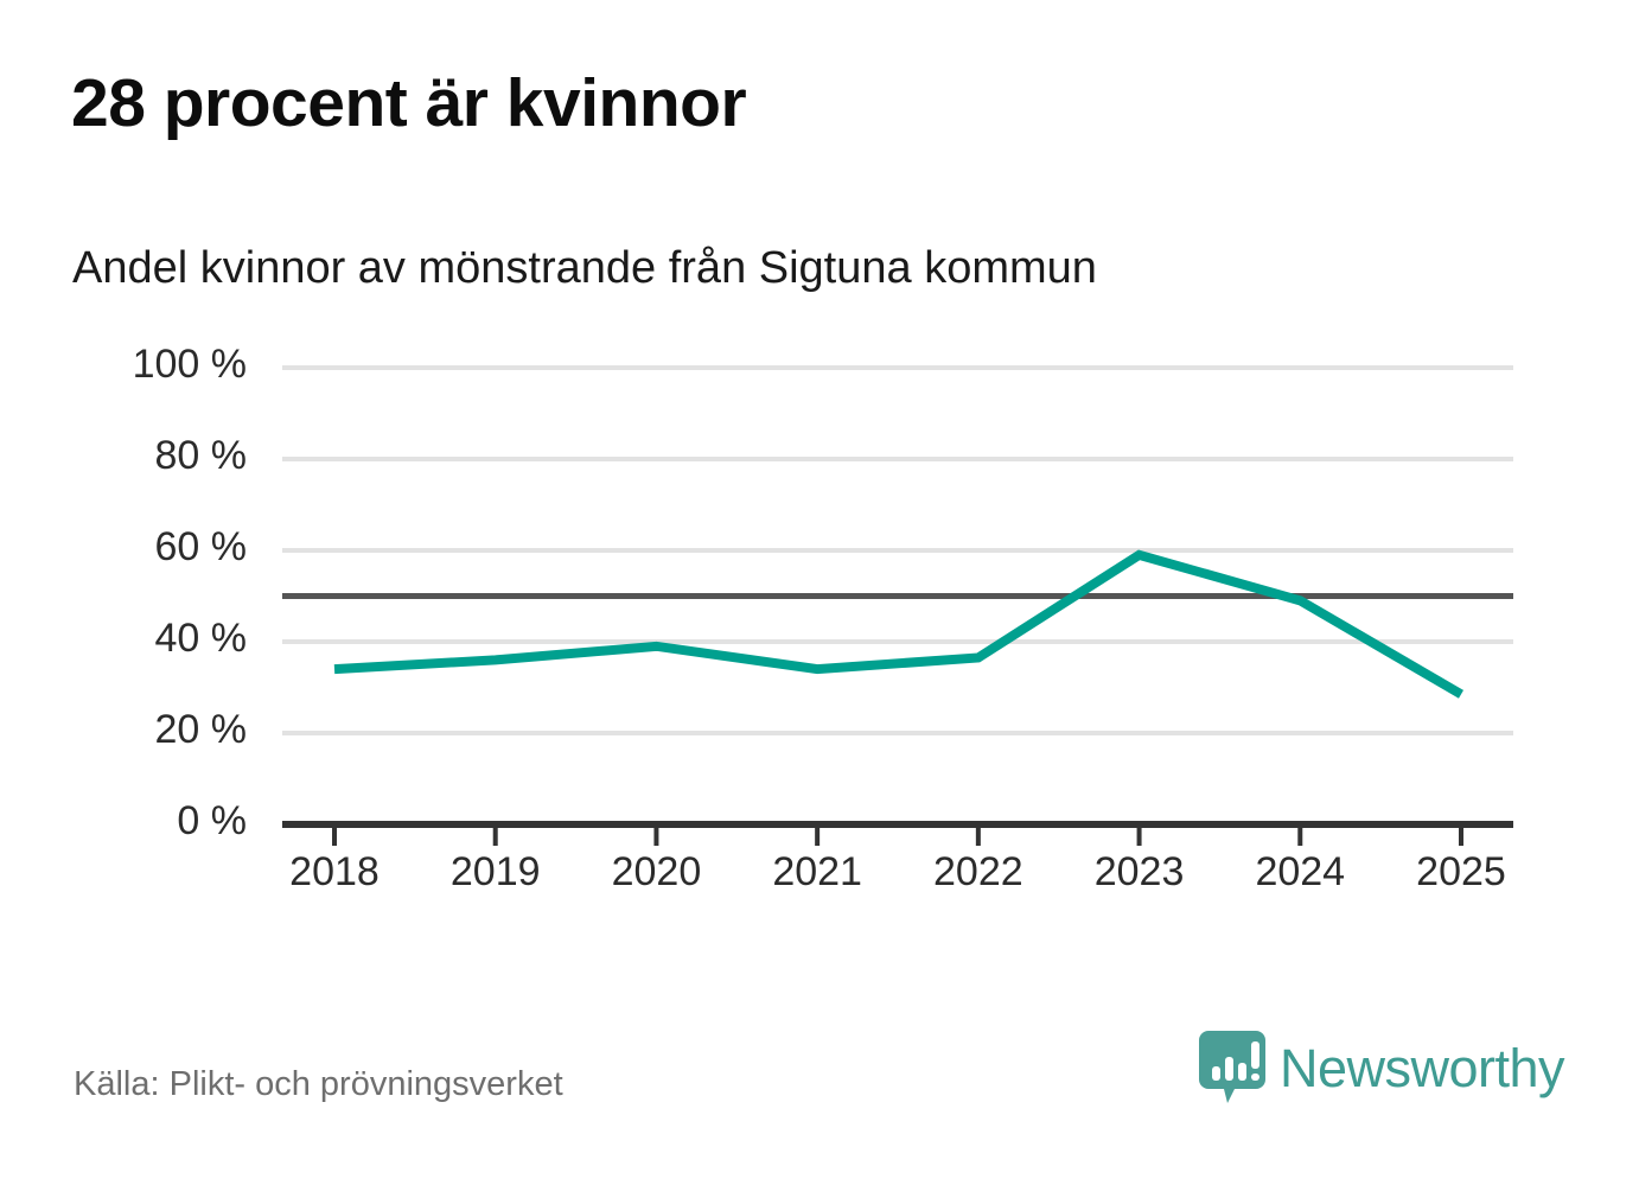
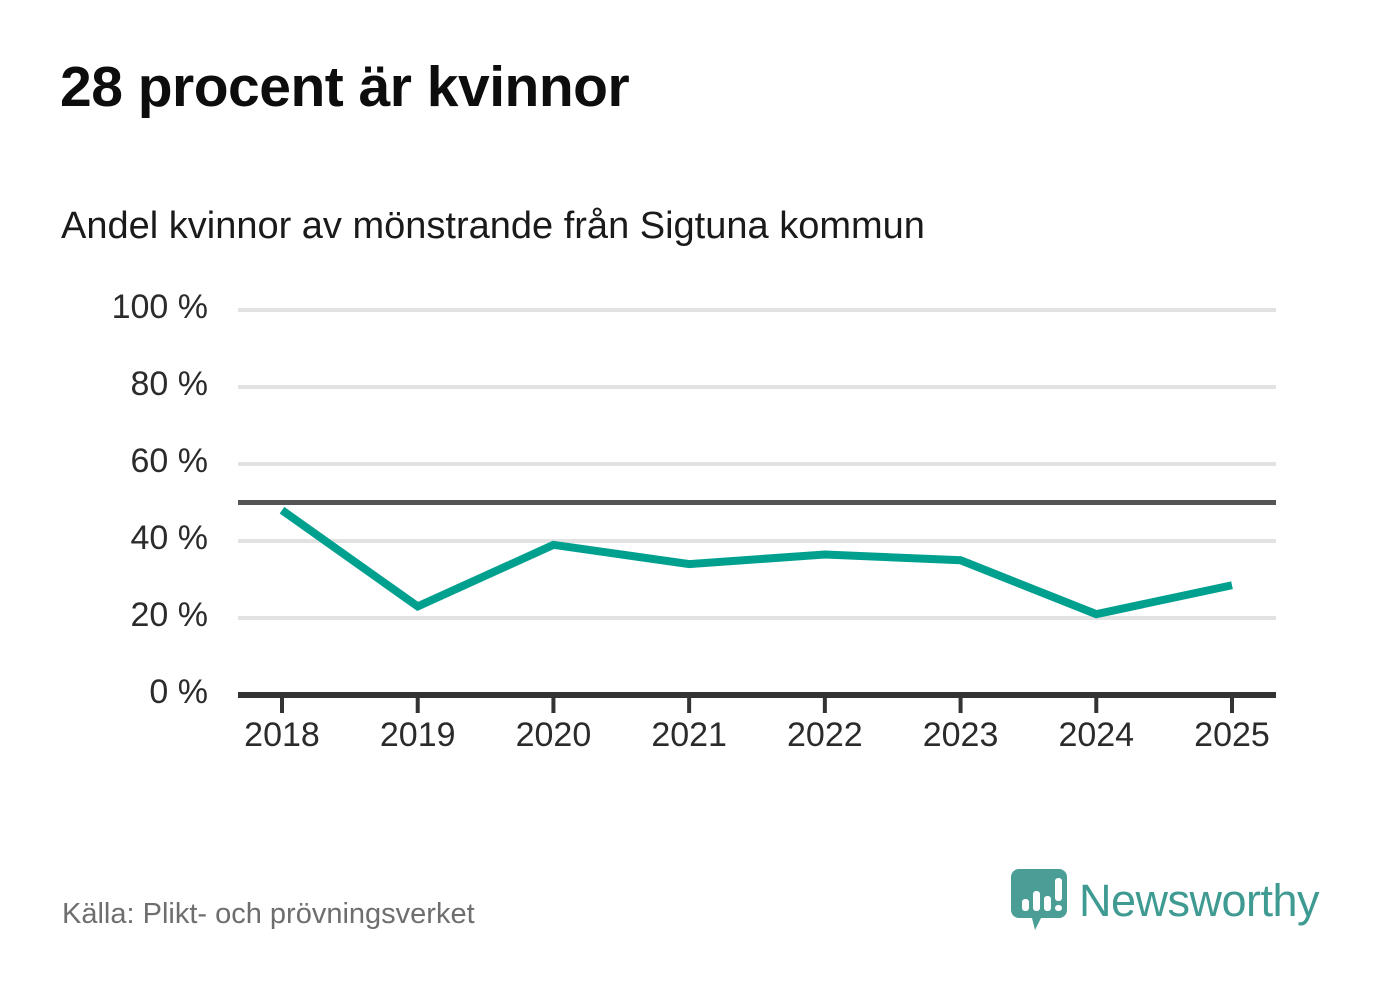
2018: 34% -> 48%
2019: 36% -> 23%
2023: 59% -> 35%
2024: 49% -> 21%
